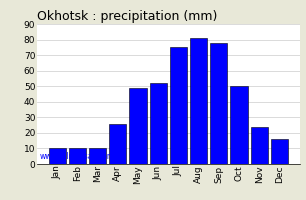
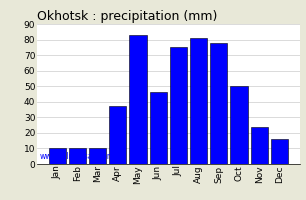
Apr: 26 -> 37
May: 49 -> 83
Jun: 52 -> 46
